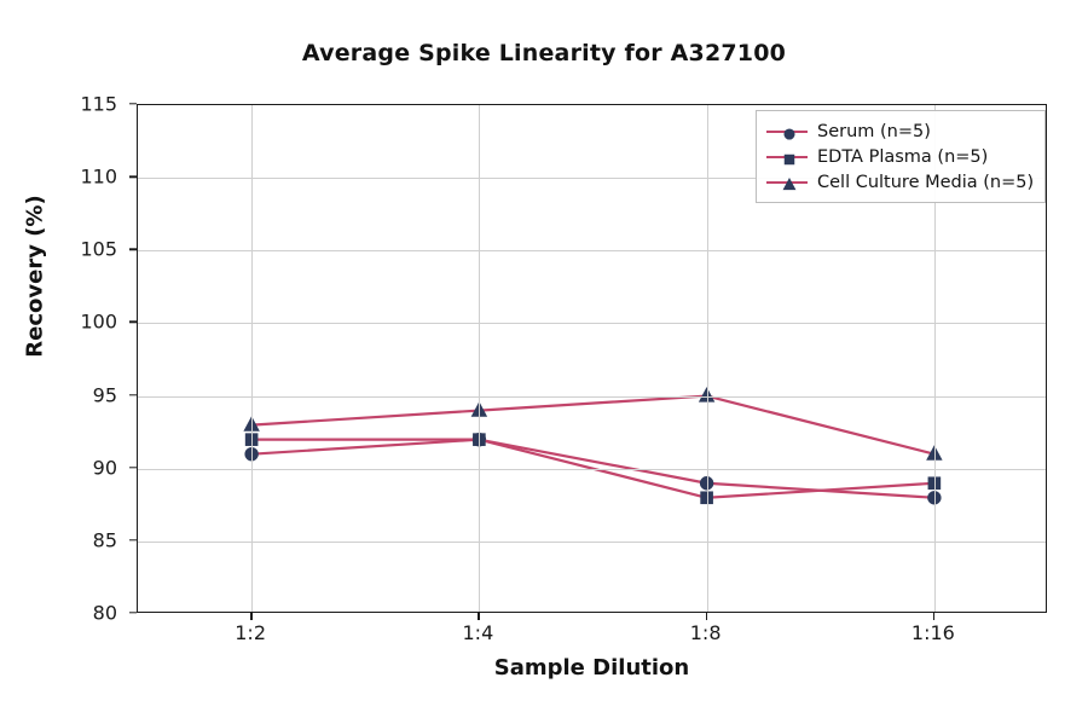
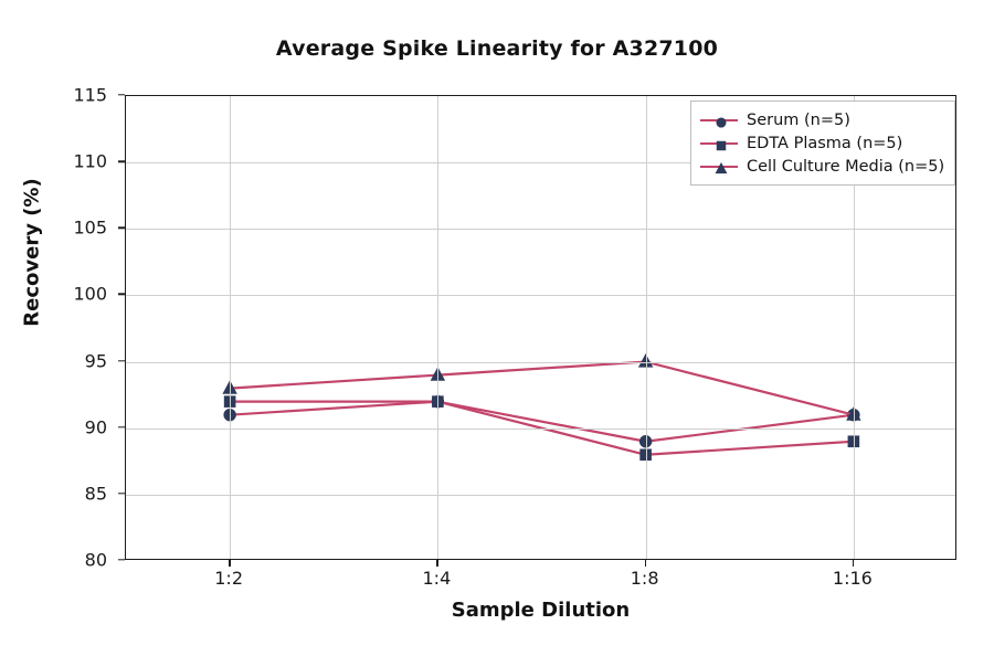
Serum (n=5)/1:16: 88 -> 91
